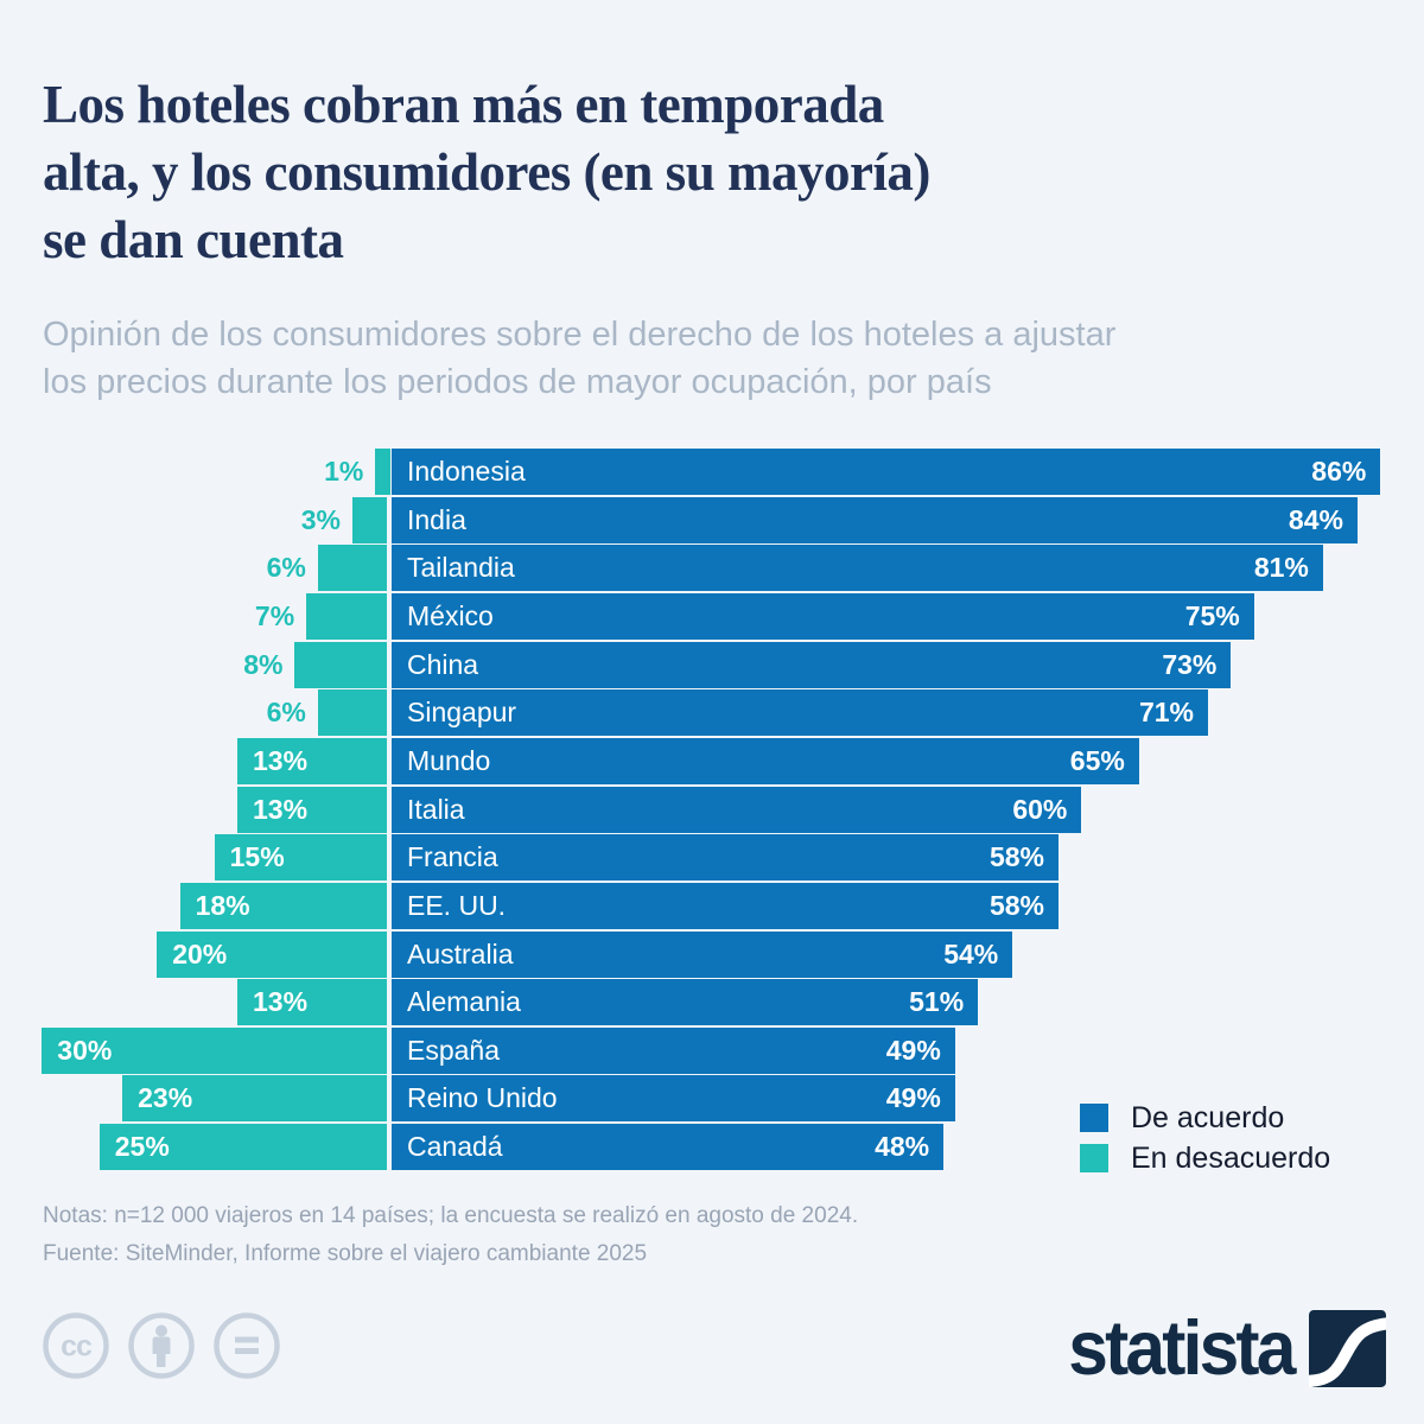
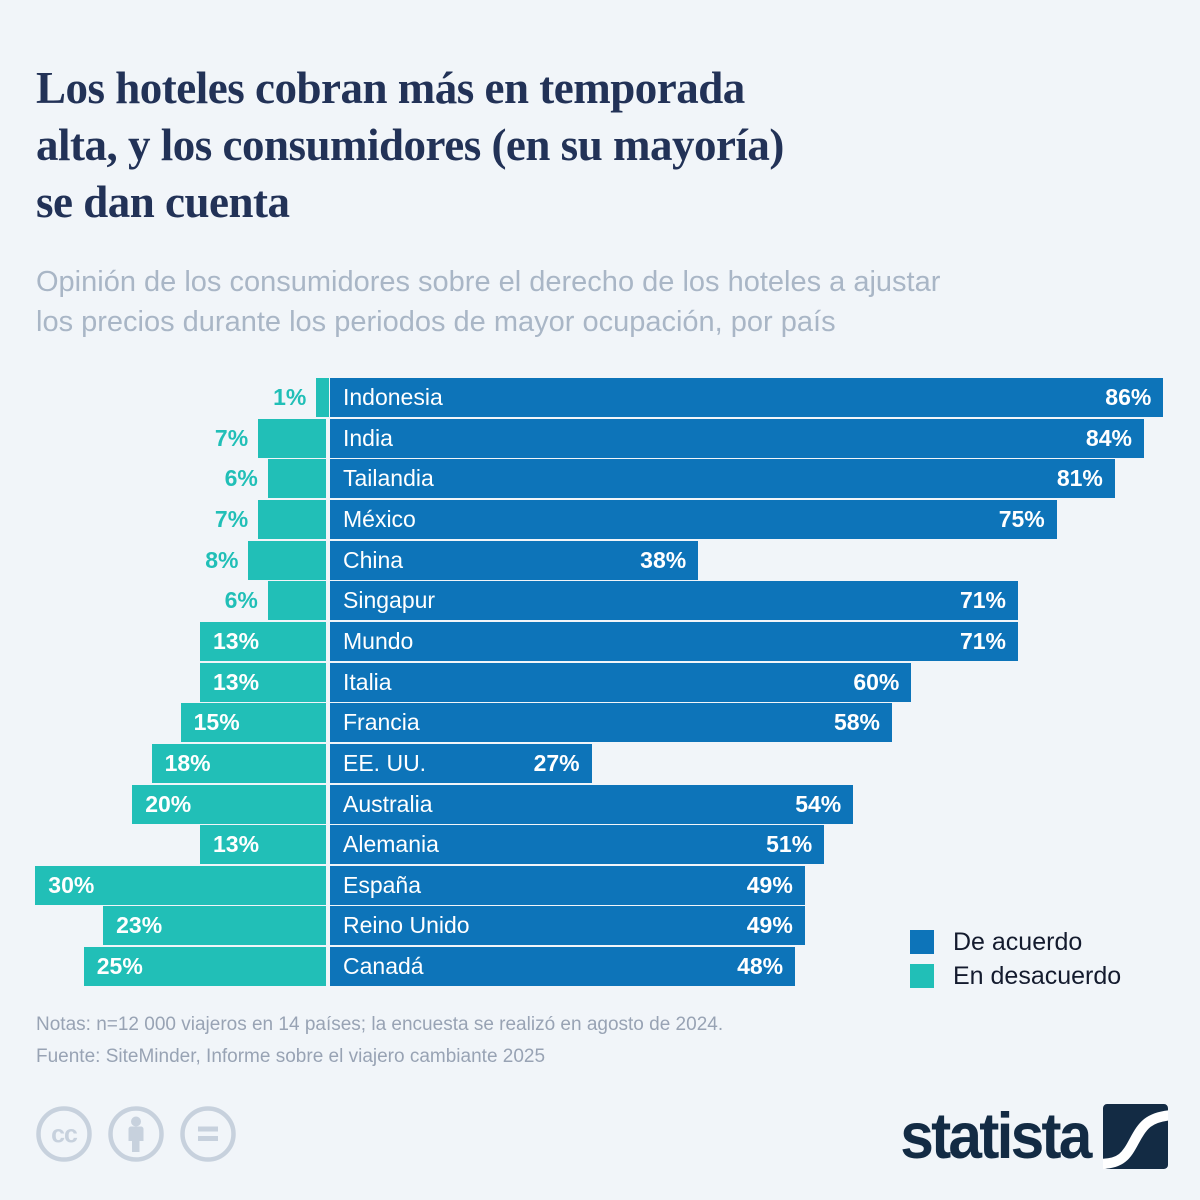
En desacuerdo/India: 3% -> 7%
De acuerdo/China: 73% -> 38%
De acuerdo/Mundo: 65% -> 71%
De acuerdo/EE. UU.: 58% -> 27%
